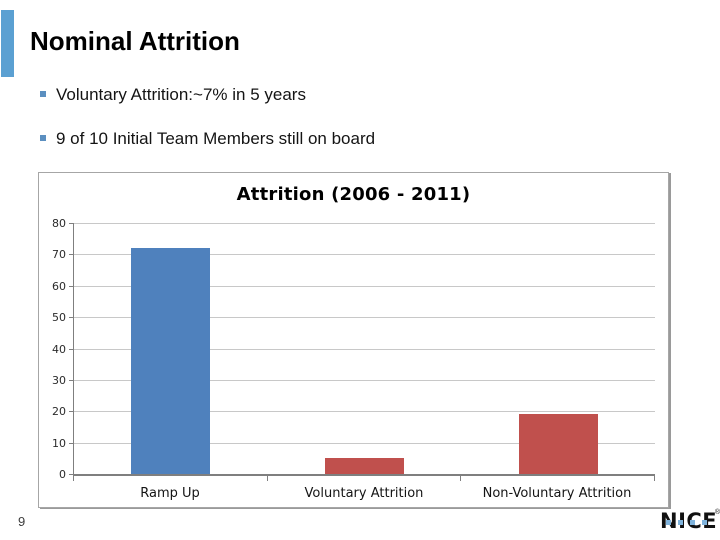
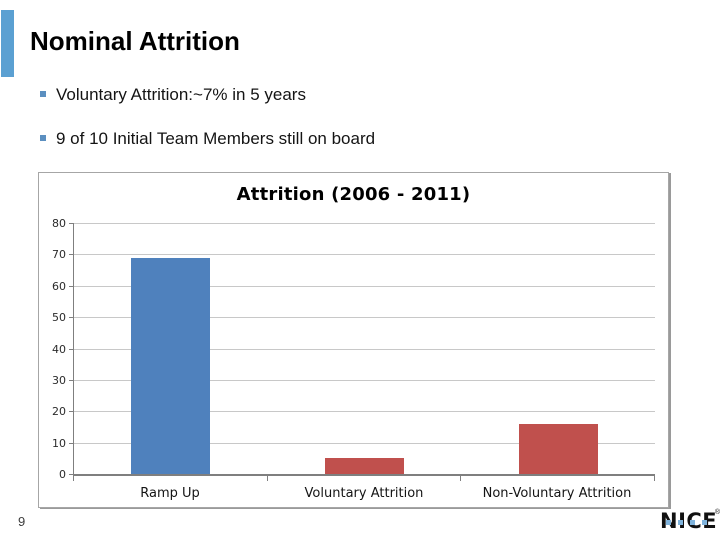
Ramp Up: 72 -> 69
Non-Voluntary Attrition: 19 -> 16
